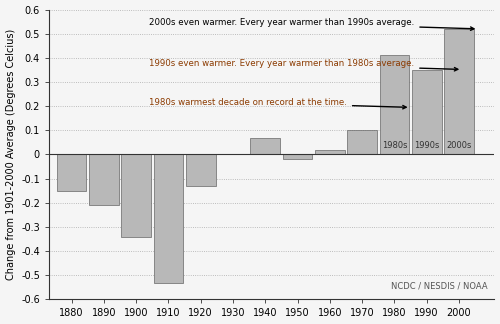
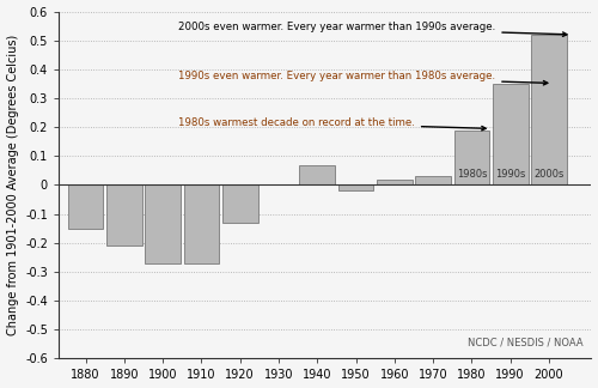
1900: -0.34 -> -0.27
1910: -0.53 -> -0.27
1970: 0.10 -> 0.03
1980: 0.41 -> 0.19
